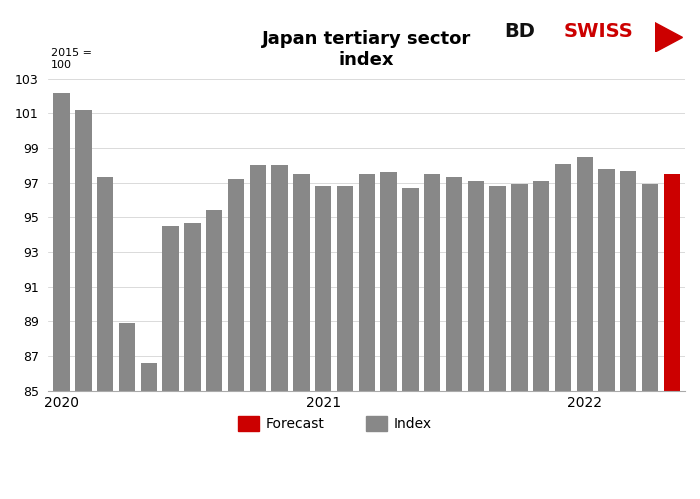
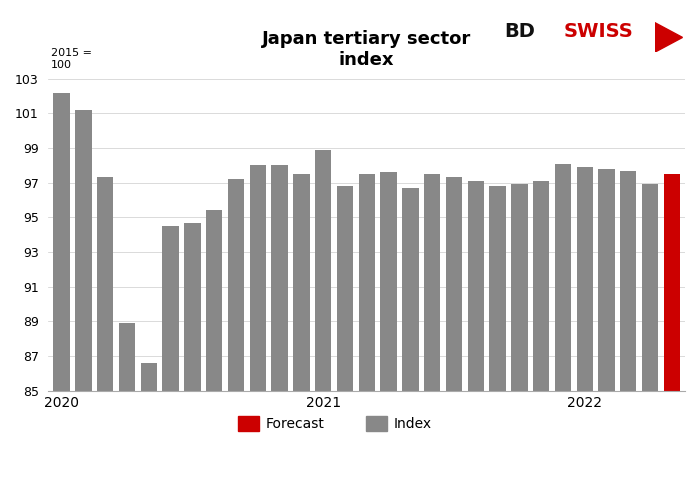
2021: 96.8 -> 98.9
2022: 98.5 -> 97.9
